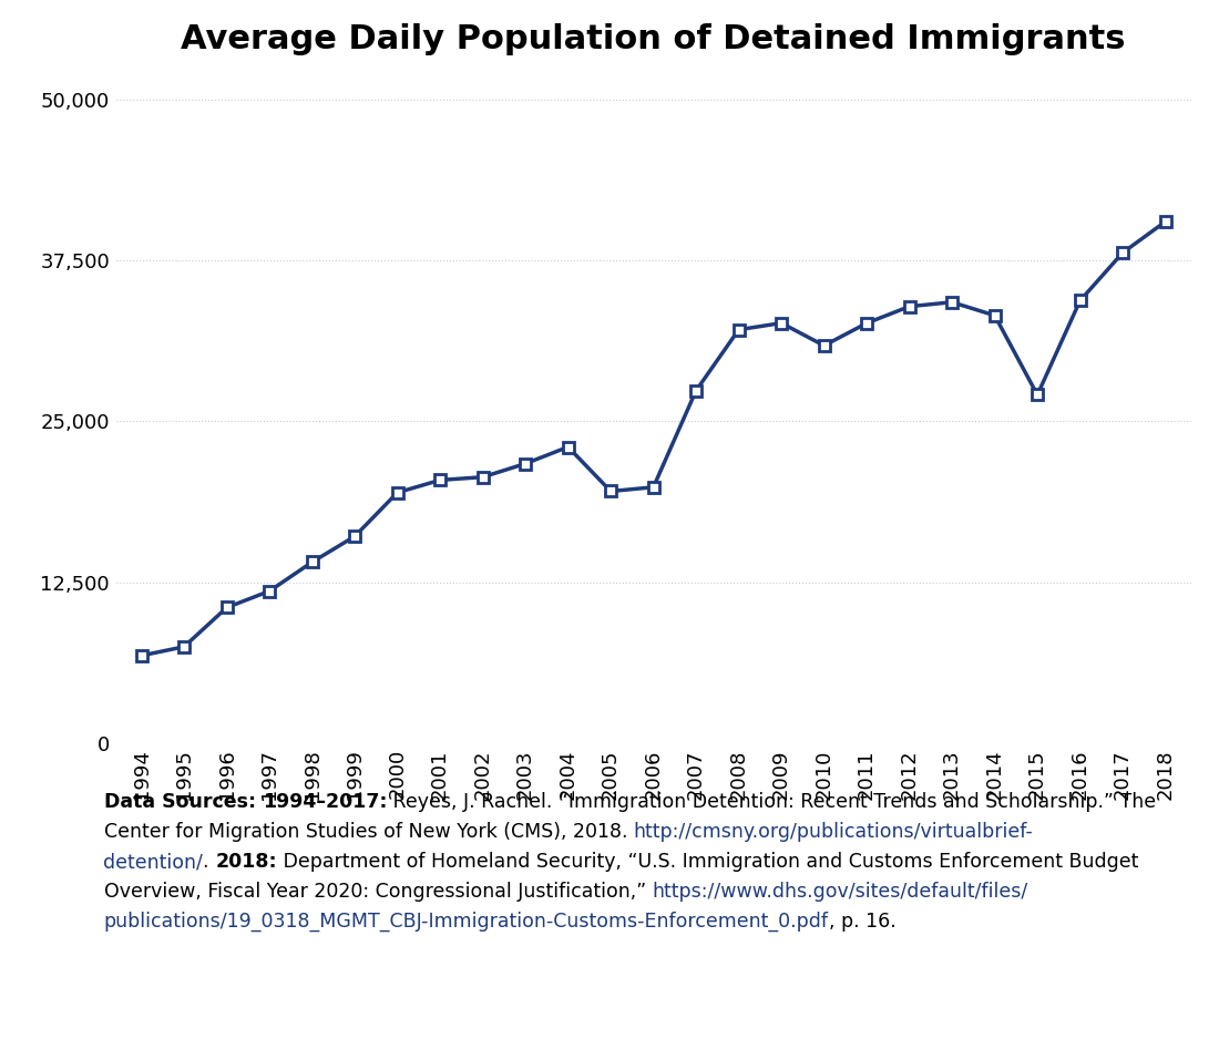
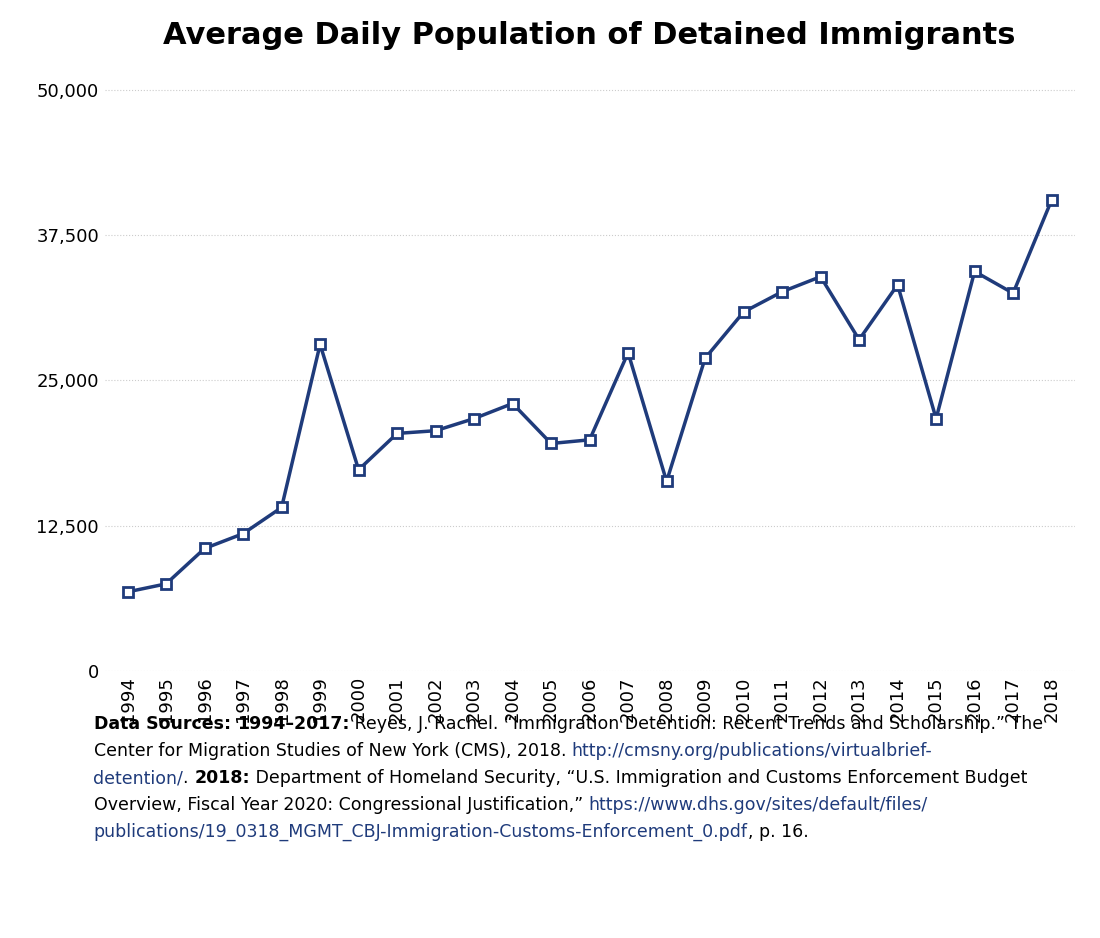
1999: 16,100 -> 28,100
2000: 19,500 -> 17,300
2008: 32,100 -> 16,300
2009: 32,600 -> 26,900
2013: 34,300 -> 28,500
2015: 27,100 -> 21,700
2017: 38,100 -> 32,500
